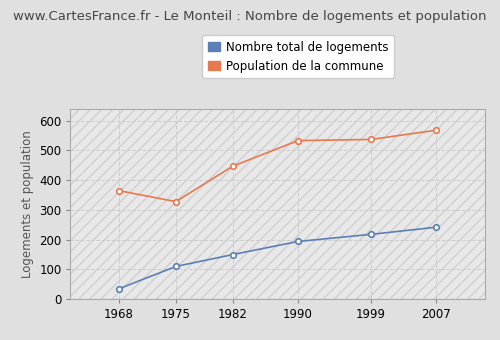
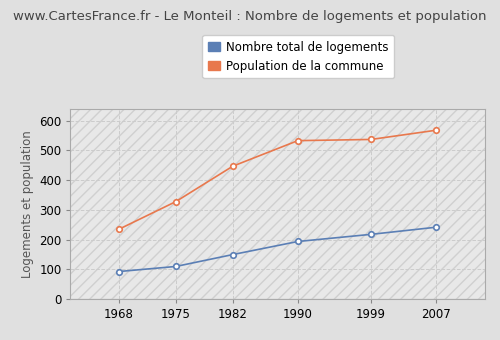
Nombre total de logements/1968: 35 -> 93
Population de la commune/1968: 365 -> 235
